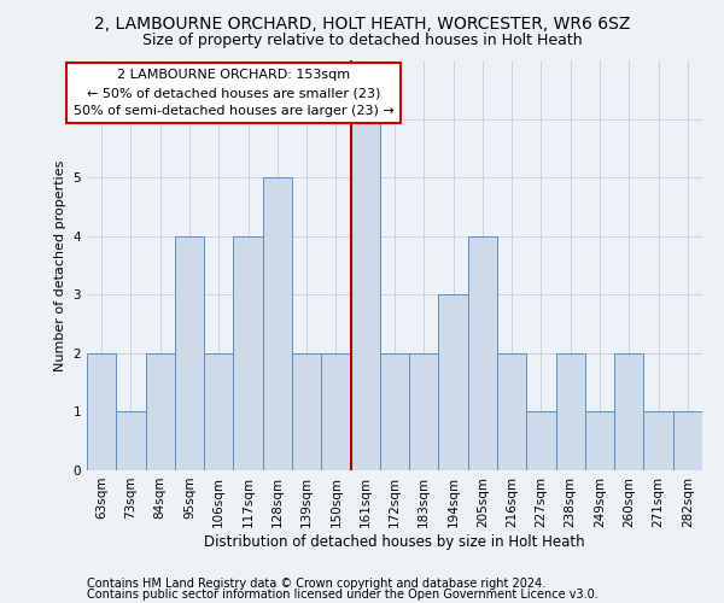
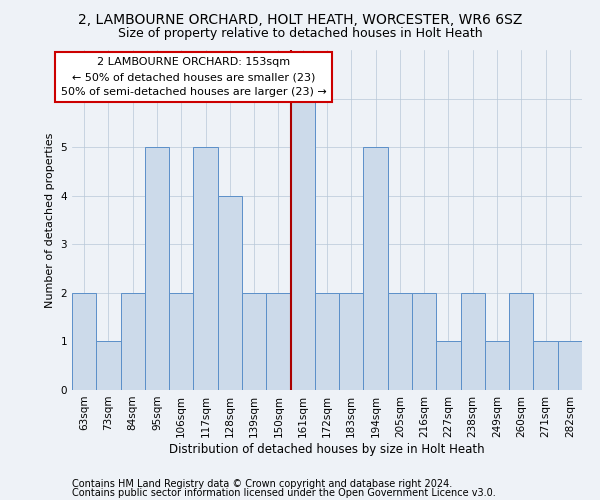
95sqm: 4 -> 5
117sqm: 4 -> 5
128sqm: 5 -> 4
194sqm: 3 -> 5
205sqm: 4 -> 2
